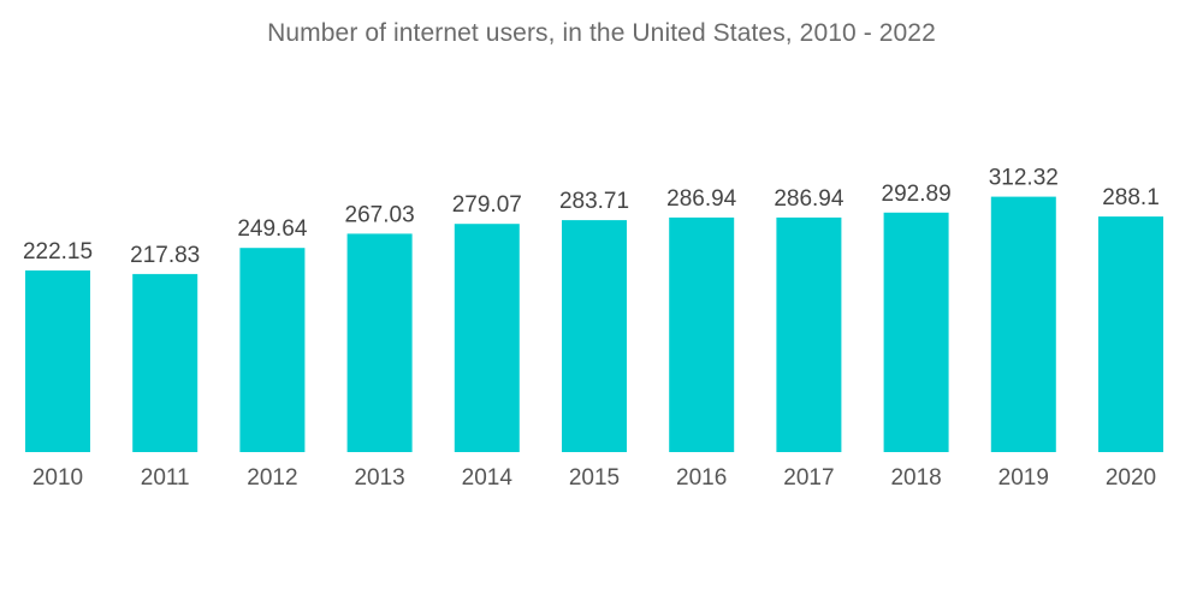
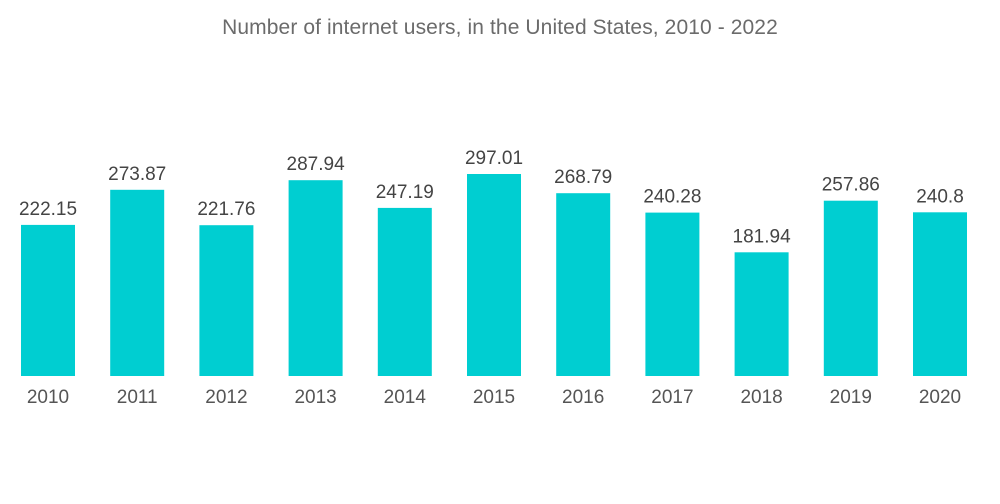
2011: 217.83 -> 273.87
2012: 249.64 -> 221.76
2013: 267.03 -> 287.94
2014: 279.07 -> 247.19
2015: 283.71 -> 297.01
2016: 286.94 -> 268.79
2017: 286.94 -> 240.28
2018: 292.89 -> 181.94
2019: 312.32 -> 257.86
2020: 288.1 -> 240.8
